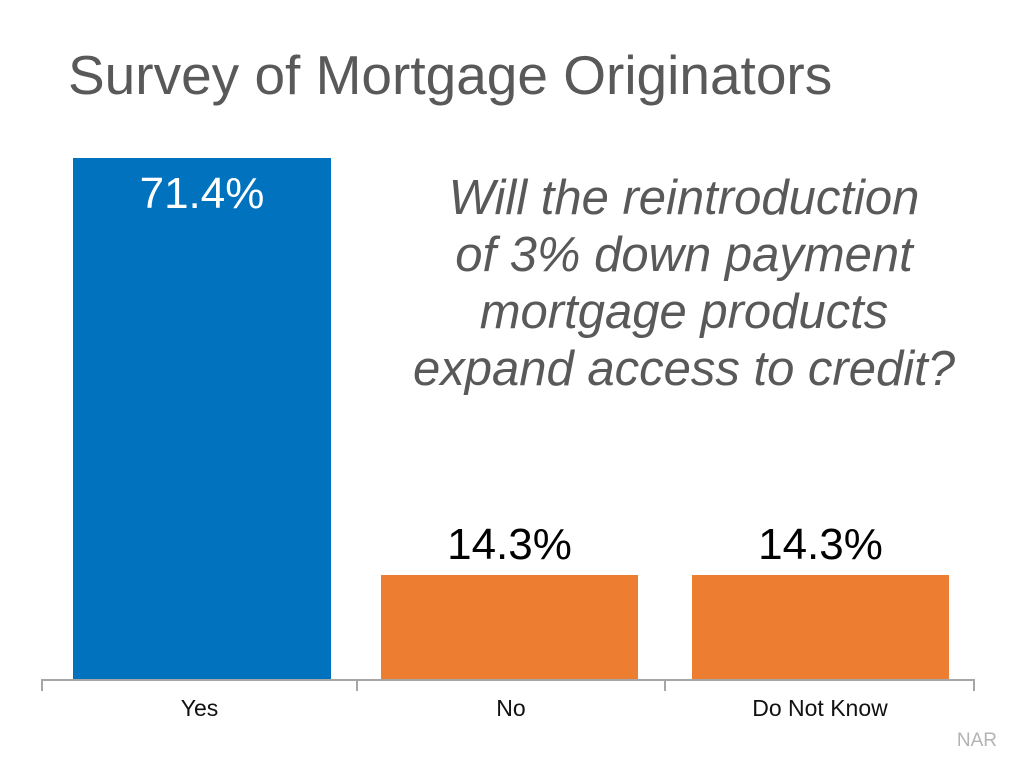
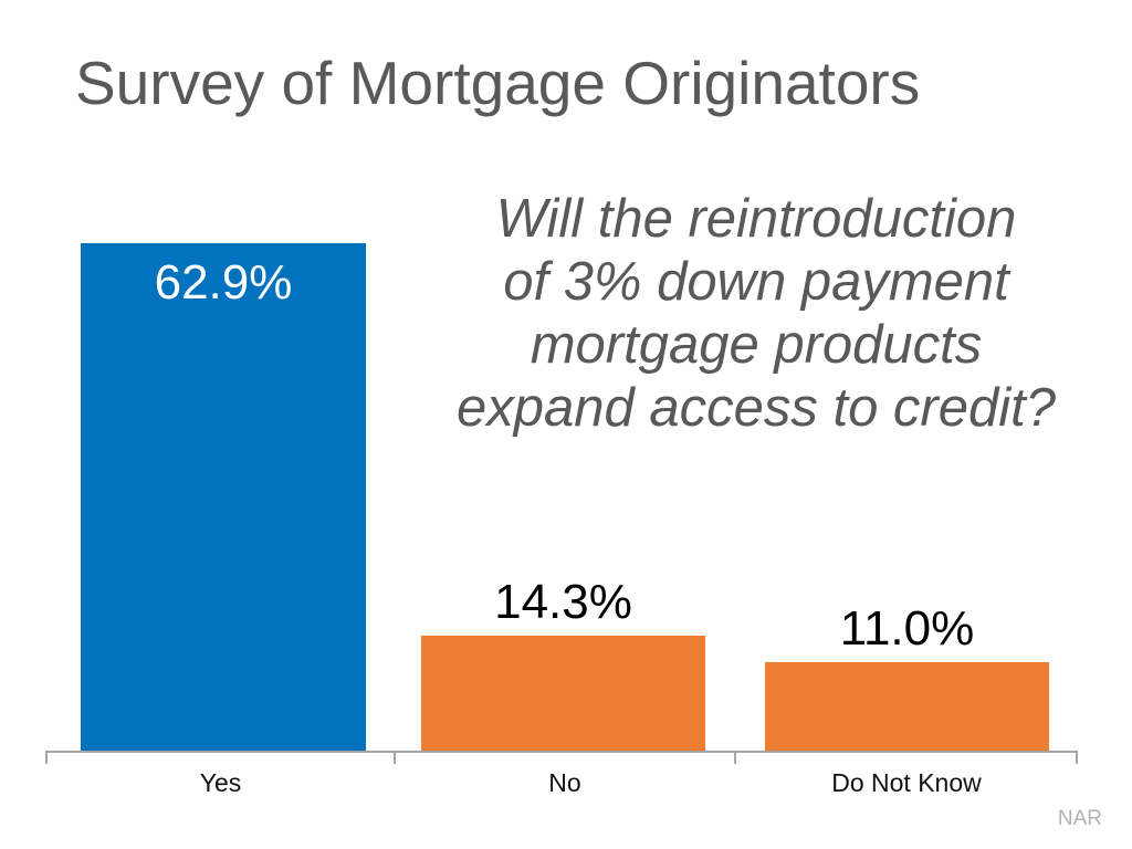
Yes: 71.4% -> 62.9%
Do Not Know: 14.3% -> 11.0%
